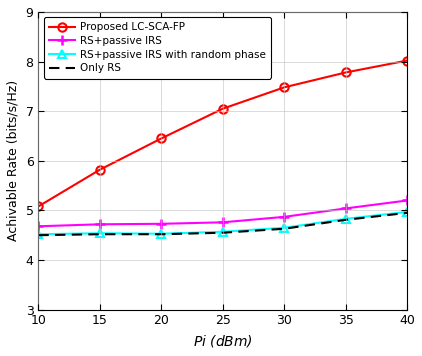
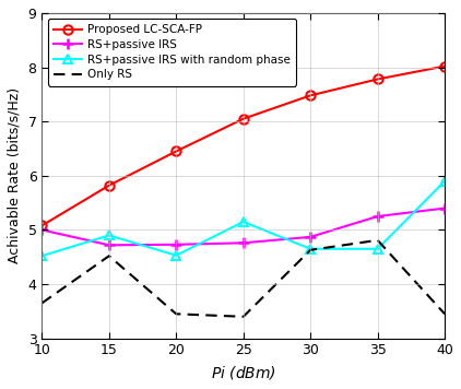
RS+passive IRS/10: 4.68 -> 5.00
Only RS/10: 4.50 -> 3.65
RS+passive IRS with random phase/15: 4.54 -> 4.90
Only RS/20: 4.52 -> 3.45
RS+passive IRS with random phase/25: 4.57 -> 5.15
Only RS/25: 4.55 -> 3.40
RS+passive IRS/35: 5.04 -> 5.25
RS+passive IRS with random phase/35: 4.83 -> 4.65
RS+passive IRS/40: 5.20 -> 5.40
RS+passive IRS with random phase/40: 4.97 -> 5.90
Only RS/40: 4.95 -> 3.45
